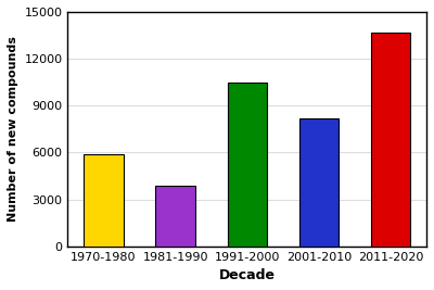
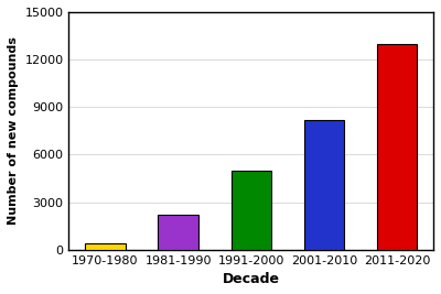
1970-1980: 5900 -> 400
1981-1990: 3900 -> 2200
1991-2000: 10500 -> 5000
2011-2020: 13700 -> 13000
